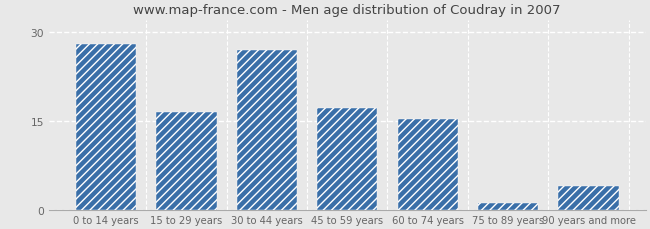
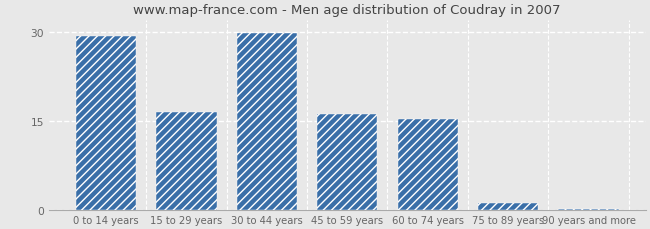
0 to 14 years: 28.0 -> 29.3
30 to 44 years: 27.0 -> 29.8
45 to 59 years: 17.2 -> 16.1
90 years and more: 4.0 -> 0.1
